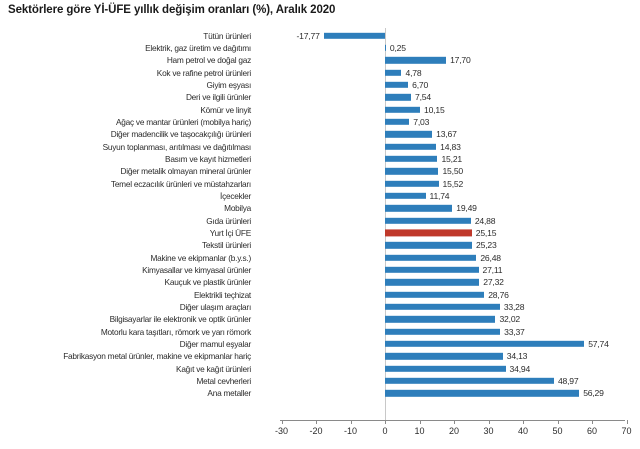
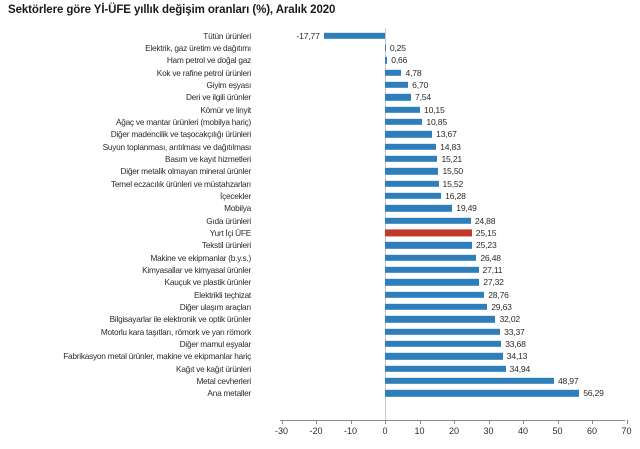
Ham petrol ve doğal gaz: 17,70 -> 0,66
Ağaç ve mantar ürünleri (mobilya hariç): 7,03 -> 10,85
İçecekler: 11,74 -> 16,28
Diğer ulaşım araçları: 33,28 -> 29,63
Diğer mamul eşyalar: 57,74 -> 33,68
